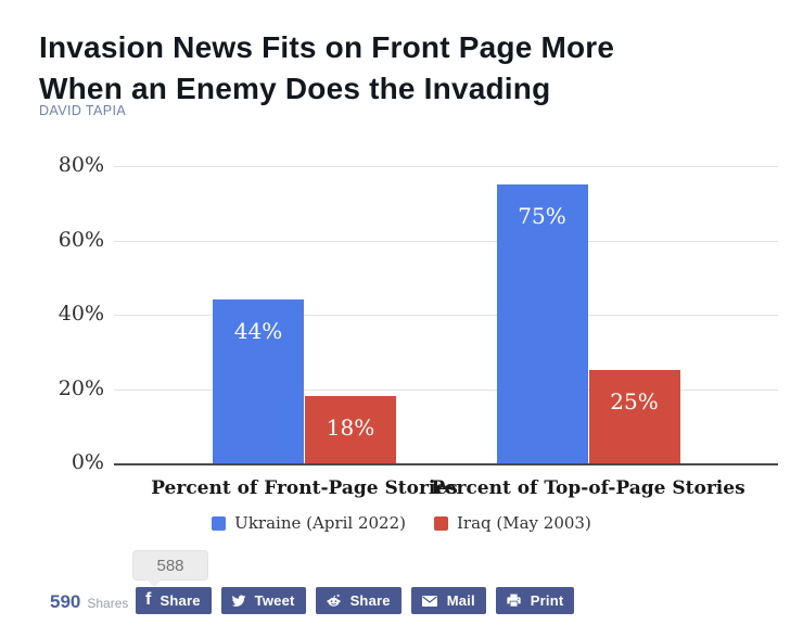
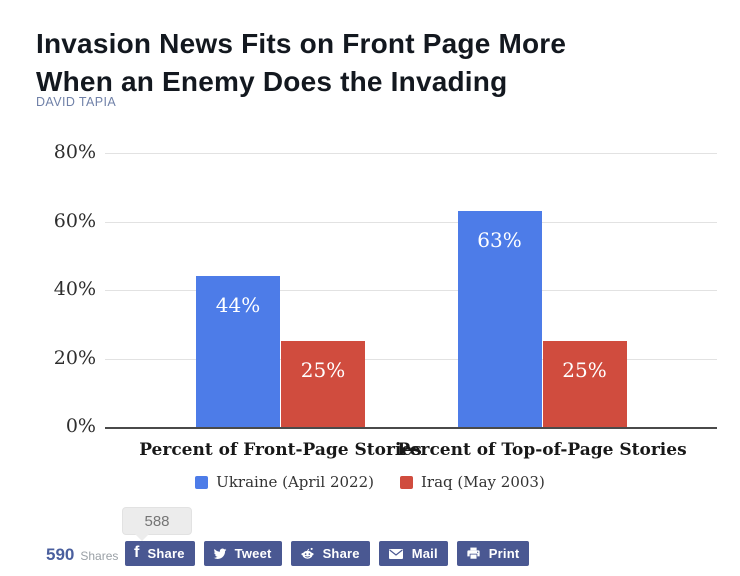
Iraq (May 2003)/Percent of Front-Page Stories: 18% -> 25%
Ukraine (April 2022)/Percent of Top-of-Page Stories: 75% -> 63%
